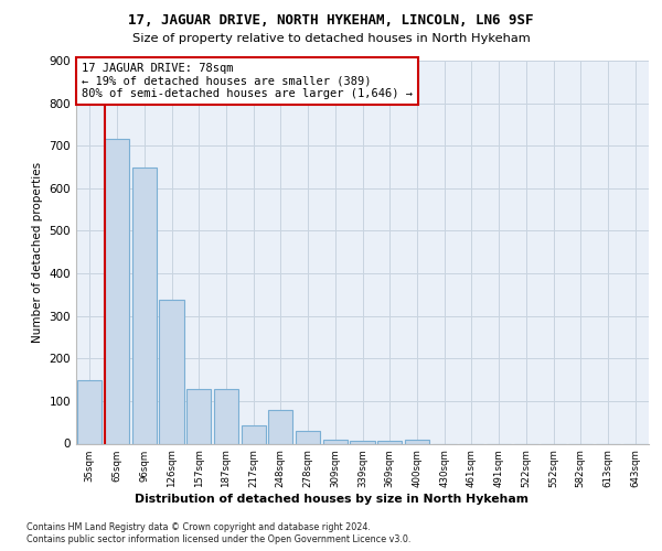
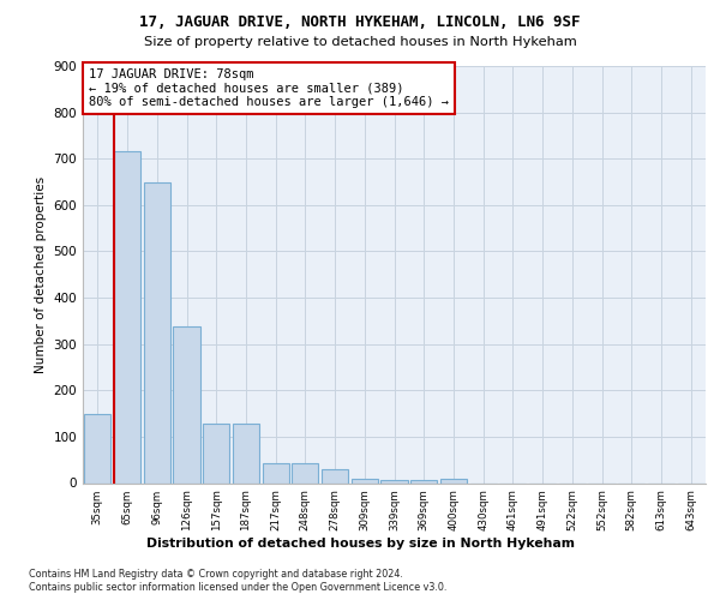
248sqm: 80 -> 42
